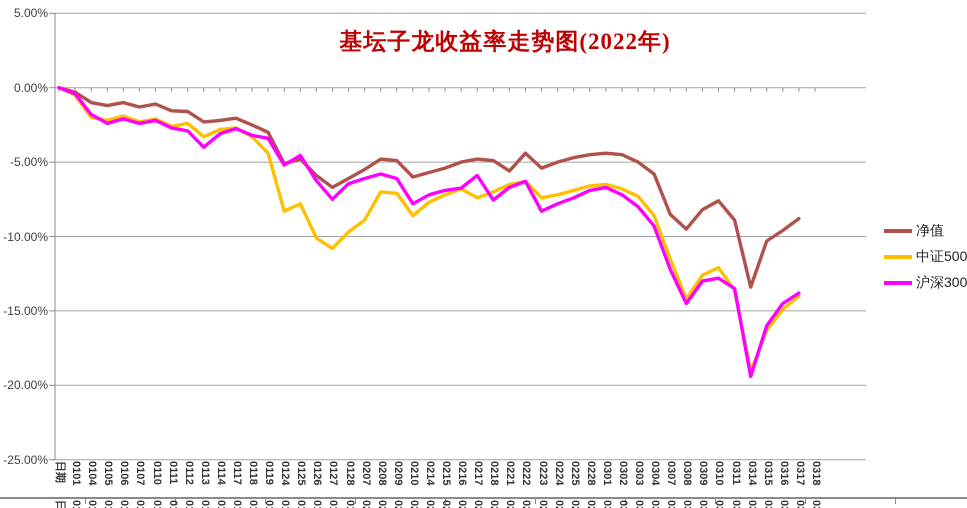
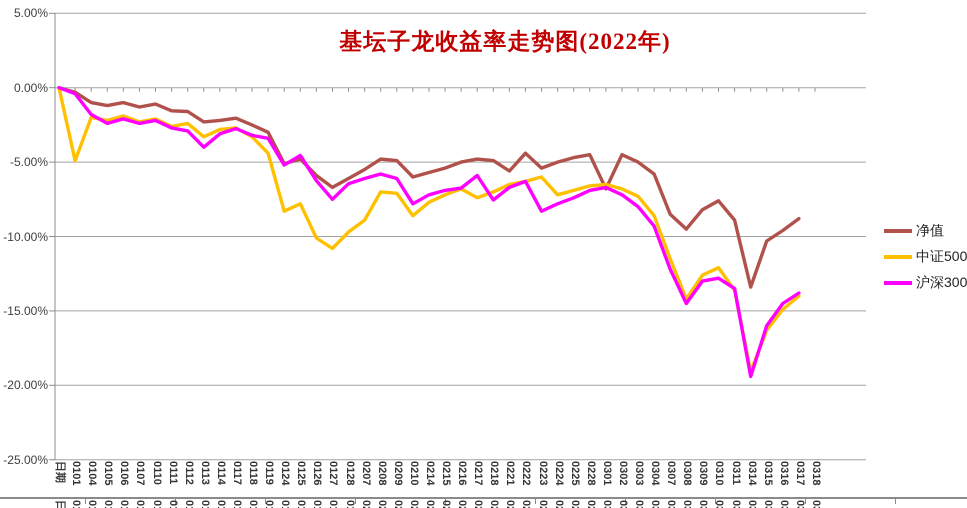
中证500/0101: -0.5% -> -4.9%
中证500/0223: -7.4% -> -6.0%
净值/0301: -4.4% -> -6.8%
